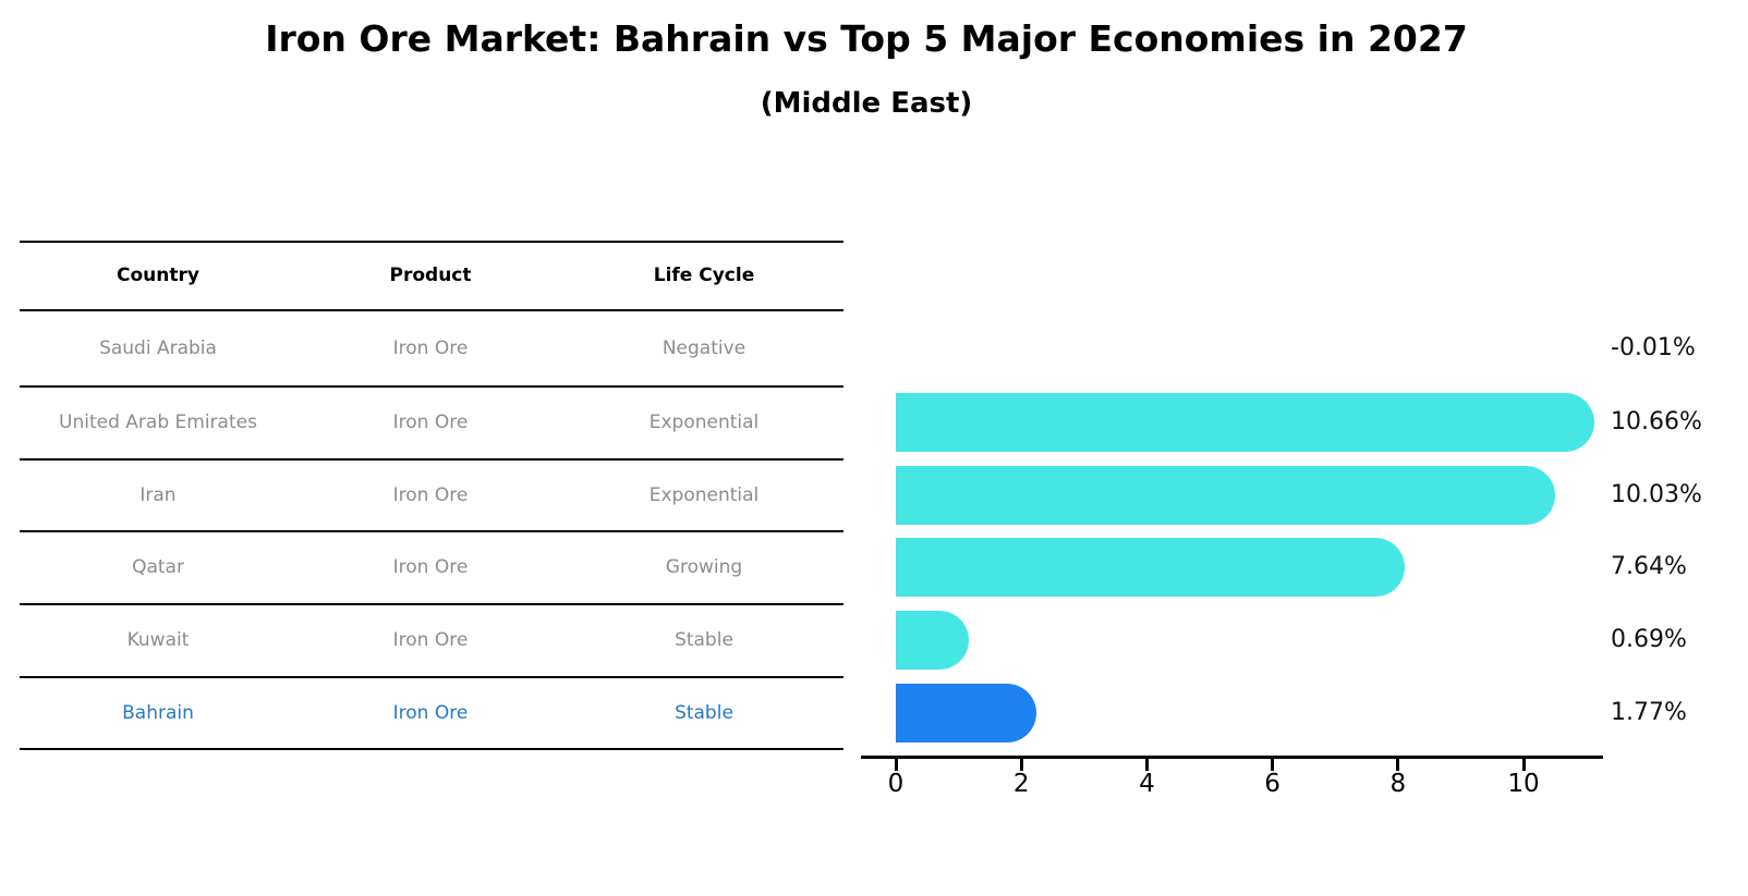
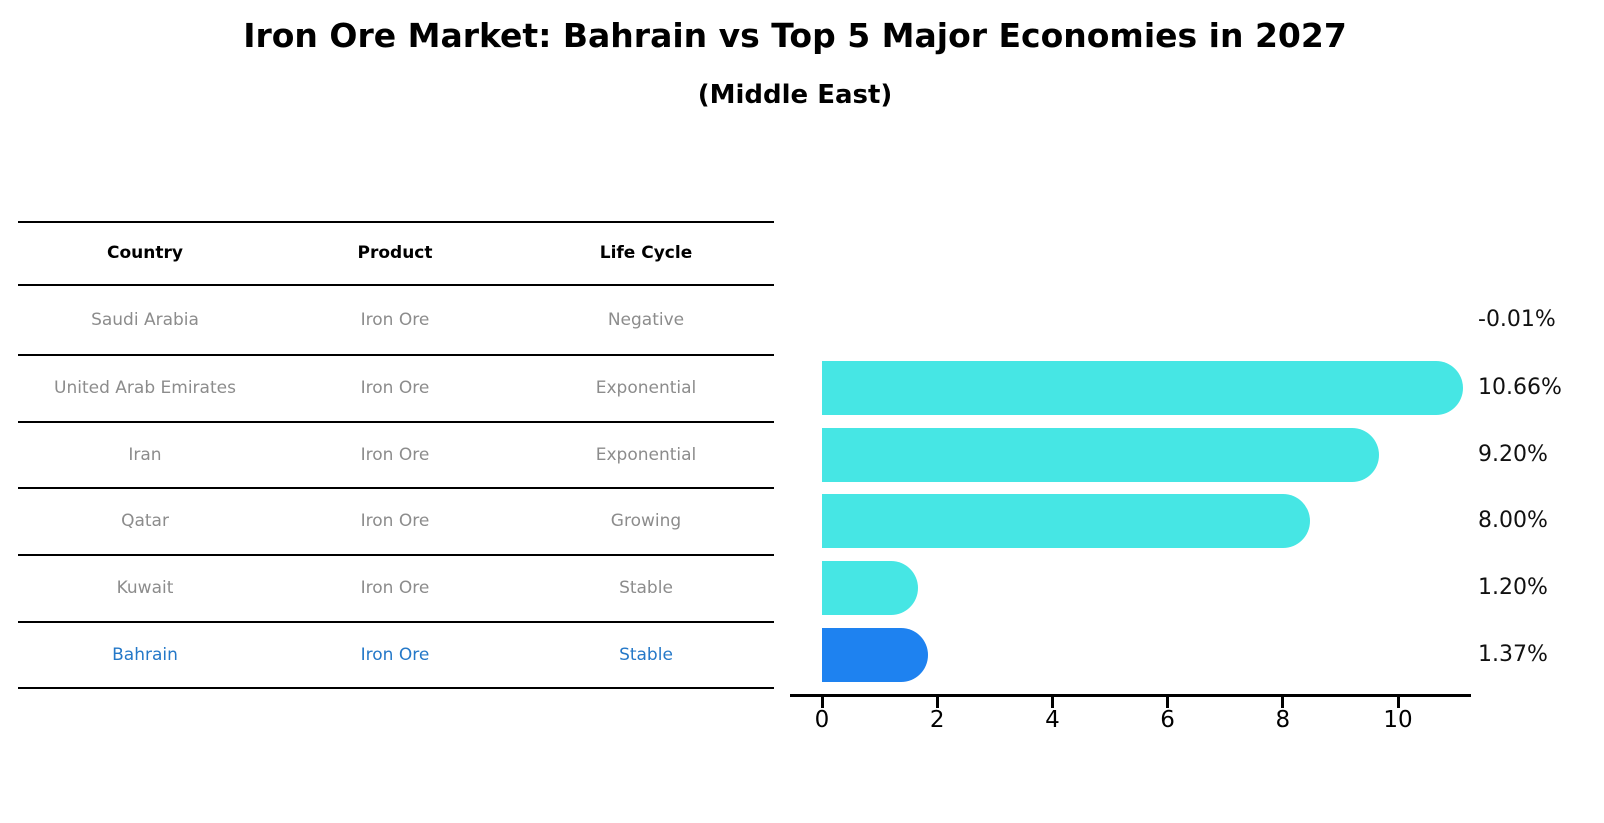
Iran: 10.03% -> 9.20%
Qatar: 7.64% -> 8.00%
Kuwait: 0.69% -> 1.20%
Bahrain: 1.77% -> 1.37%
